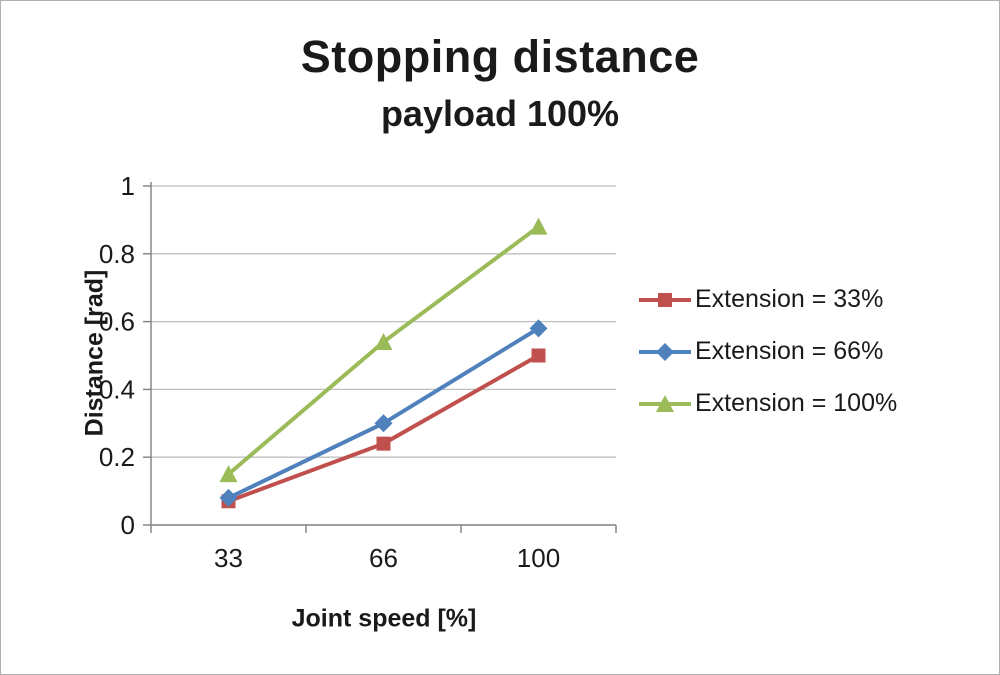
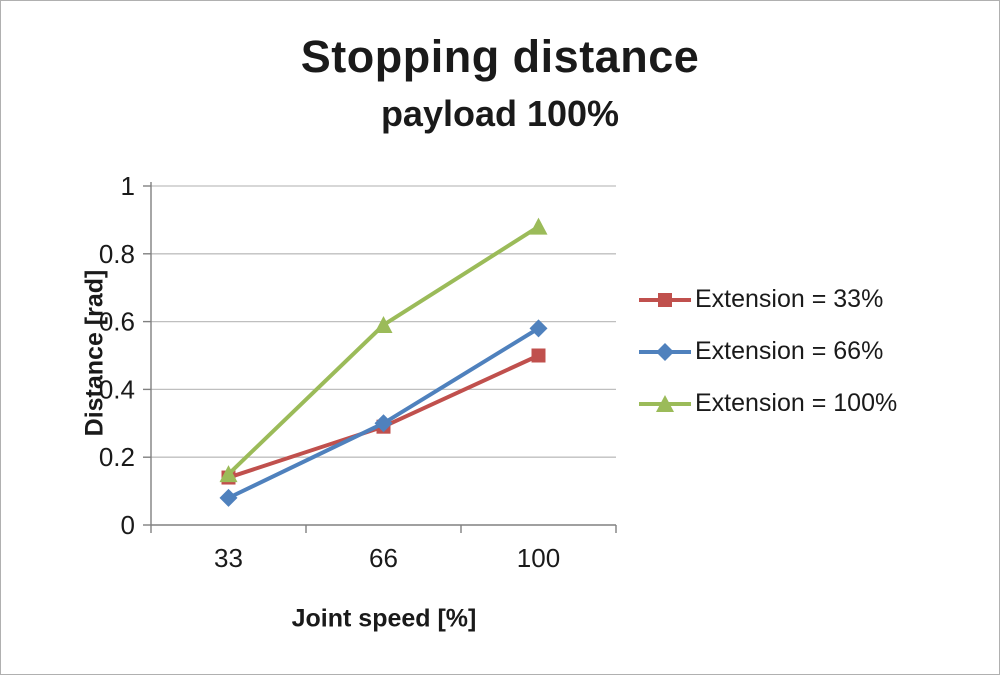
Extension = 33%/33: 0.07 -> 0.14
Extension = 33%/66: 0.24 -> 0.29
Extension = 100%/66: 0.54 -> 0.59
